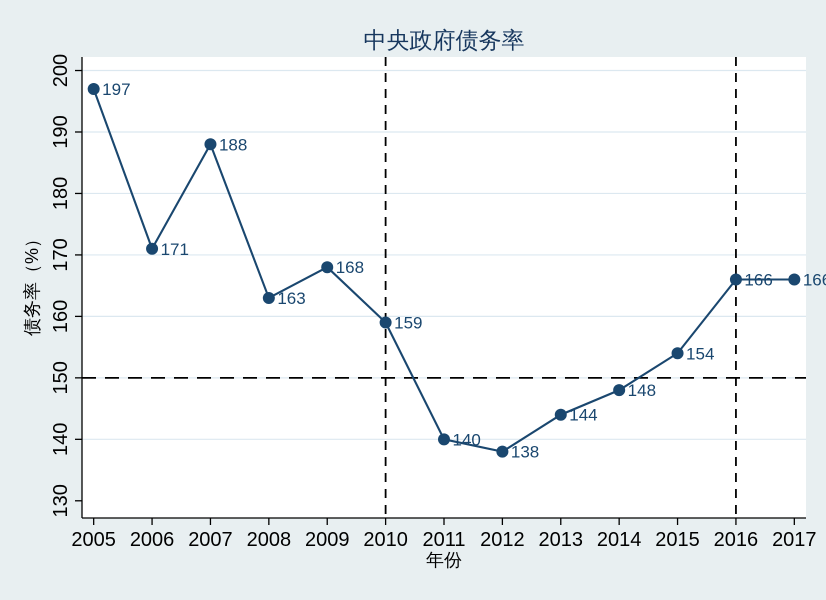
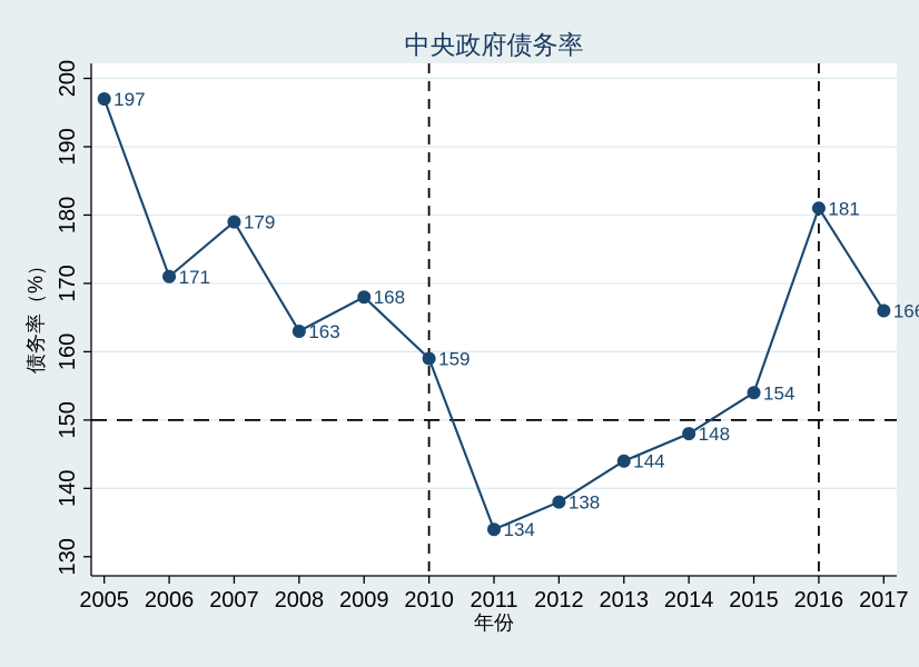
2007: 188 -> 179
2011: 140 -> 134
2016: 166 -> 181
